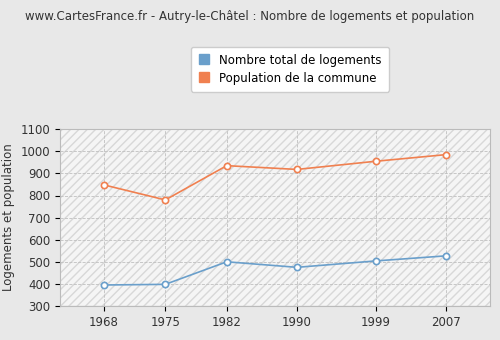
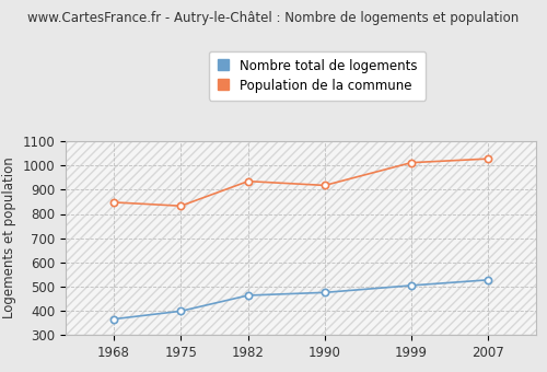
Nombre total de logements/1968: 395 -> 365
Population de la commune/1975: 780 -> 833
Nombre total de logements/1982: 500 -> 463
Population de la commune/1999: 955 -> 1012
Population de la commune/2007: 985 -> 1028
